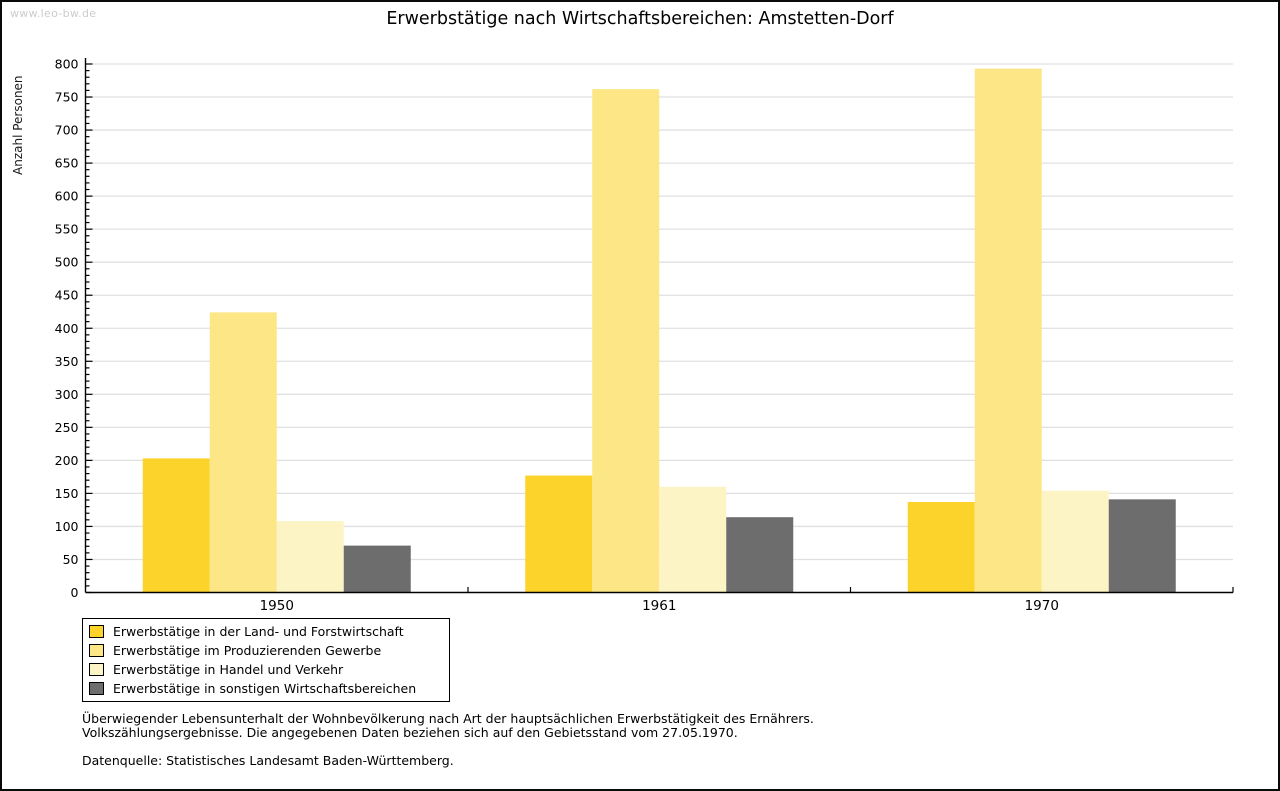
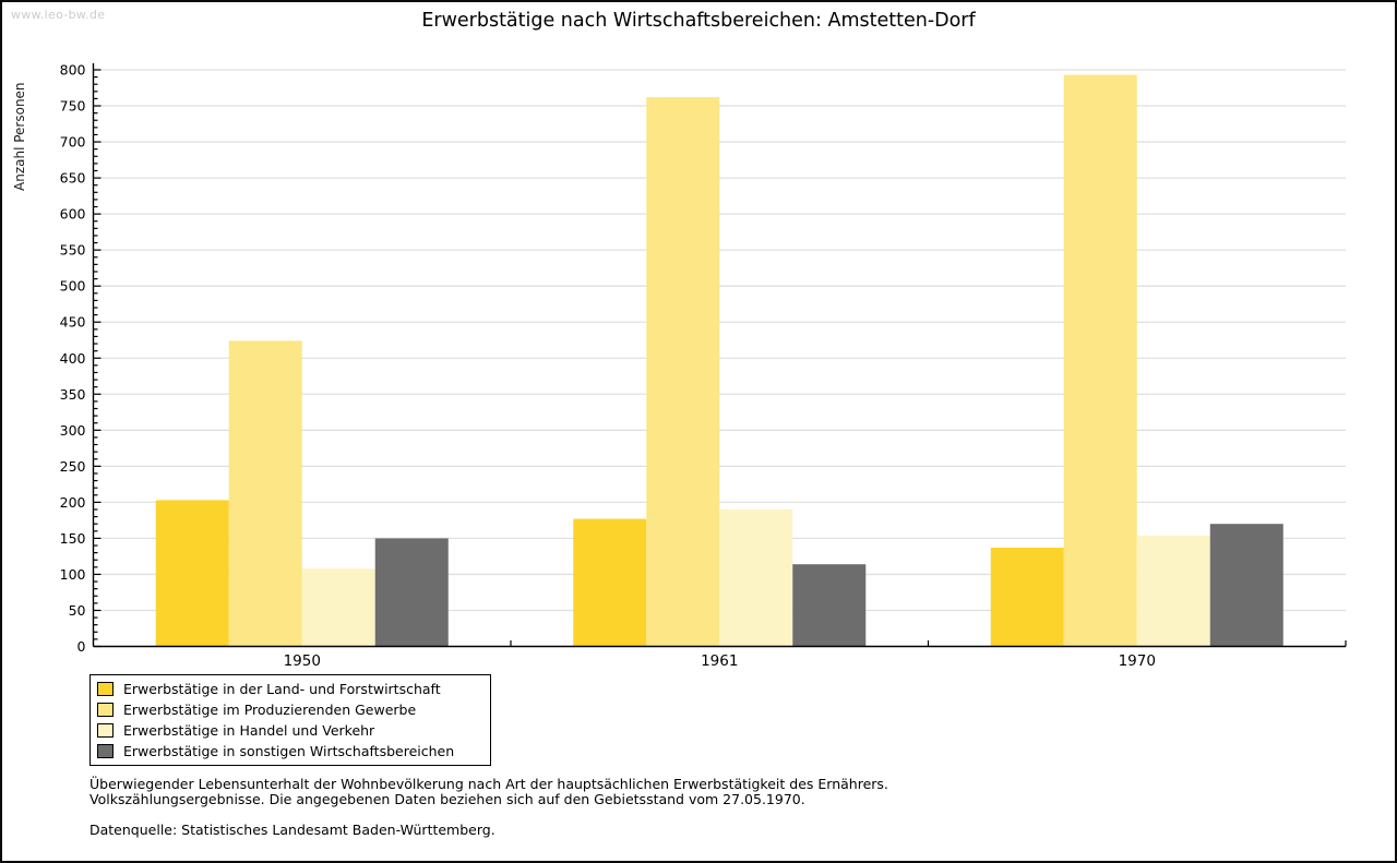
Erwerbstätige in sonstigen Wirtschaftsbereichen/1950: 70 -> 150
Erwerbstätige in Handel und Verkehr/1961: 160 -> 190
Erwerbstätige in sonstigen Wirtschaftsbereichen/1970: 140 -> 170
